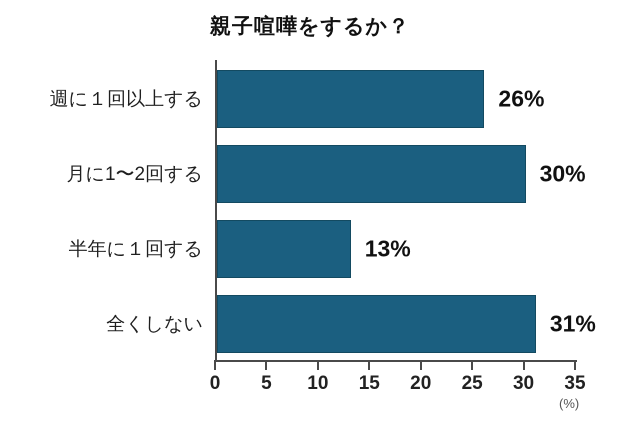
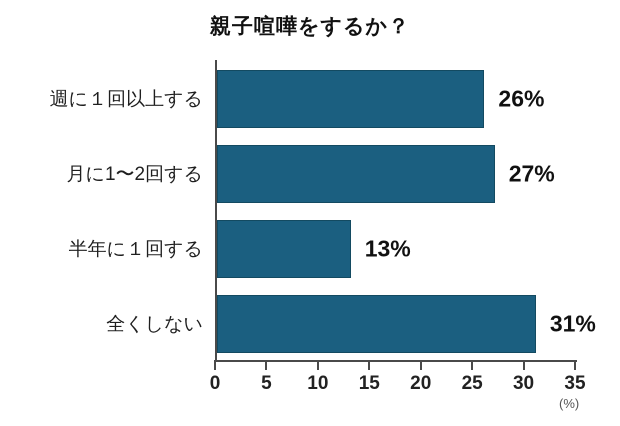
月に1〜2回する: 30% -> 27%
